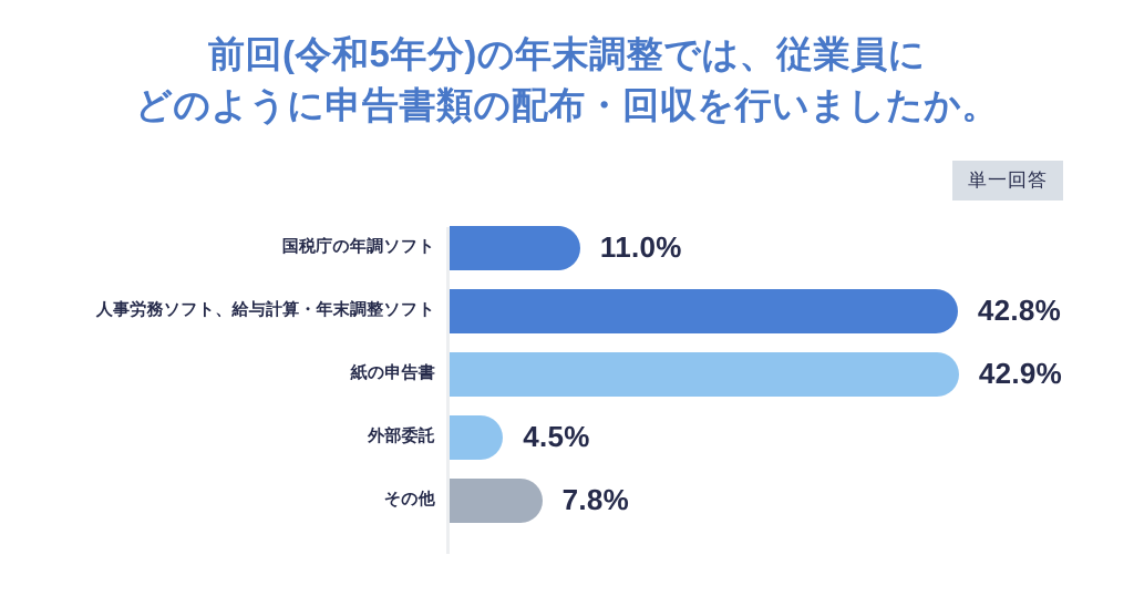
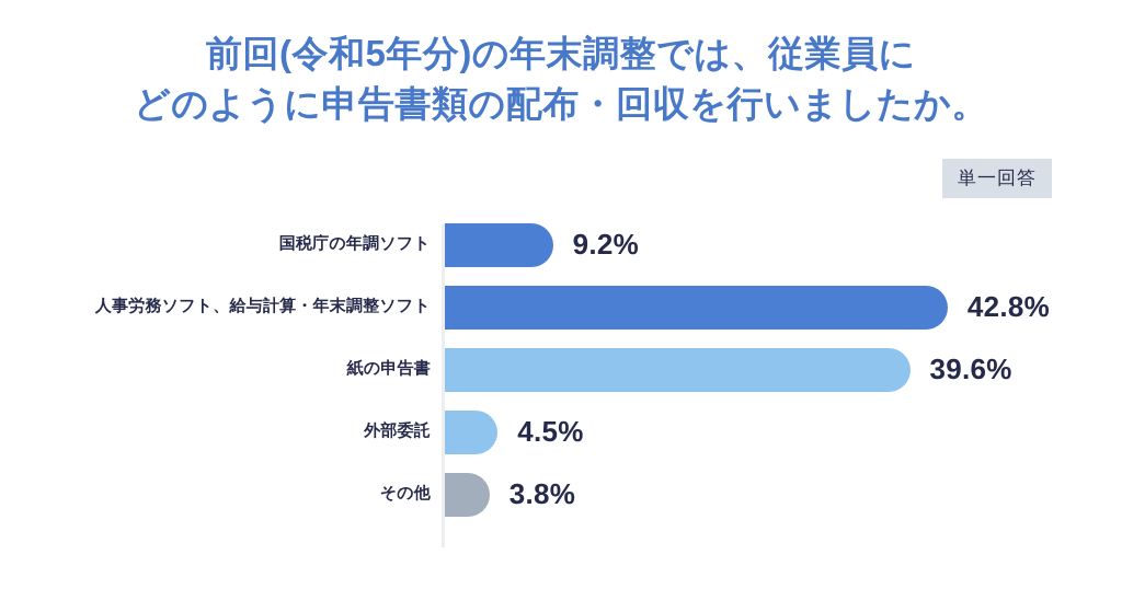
国税庁の年調ソフト: 11.0% -> 9.2%
紙の申告書: 42.9% -> 39.6%
その他: 7.8% -> 3.8%
